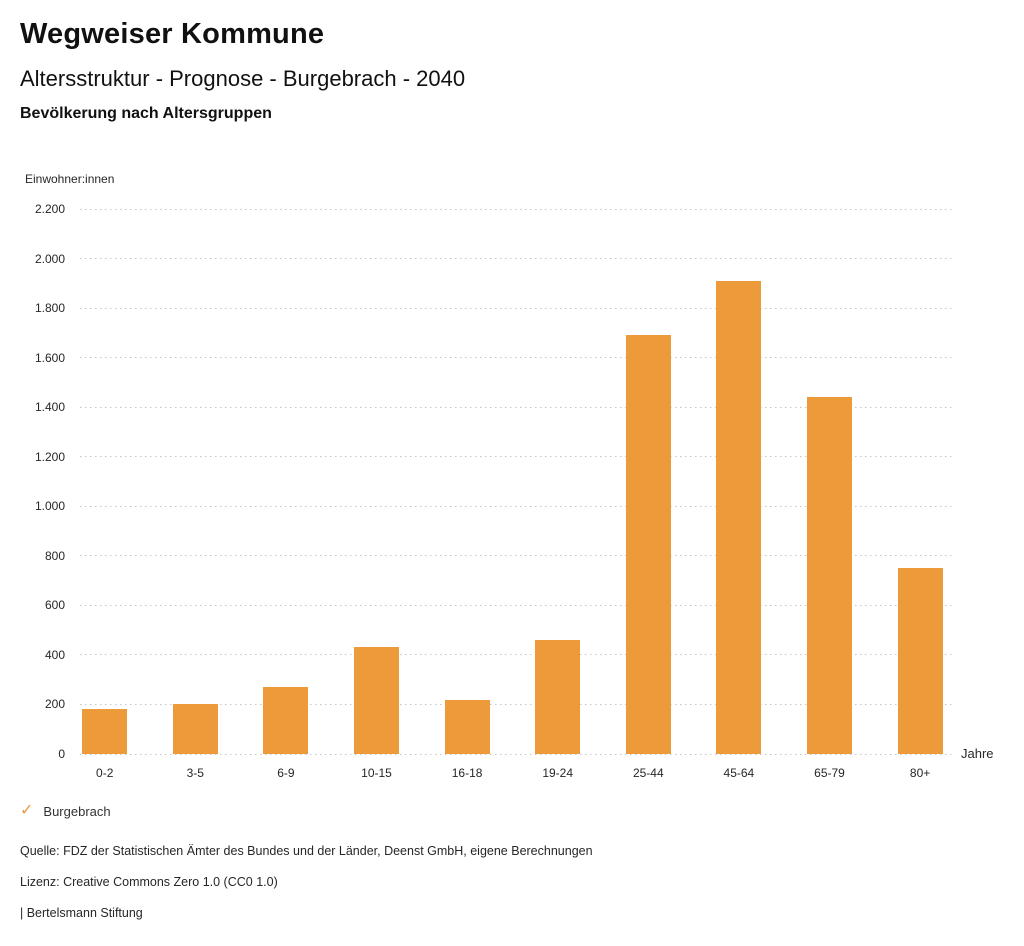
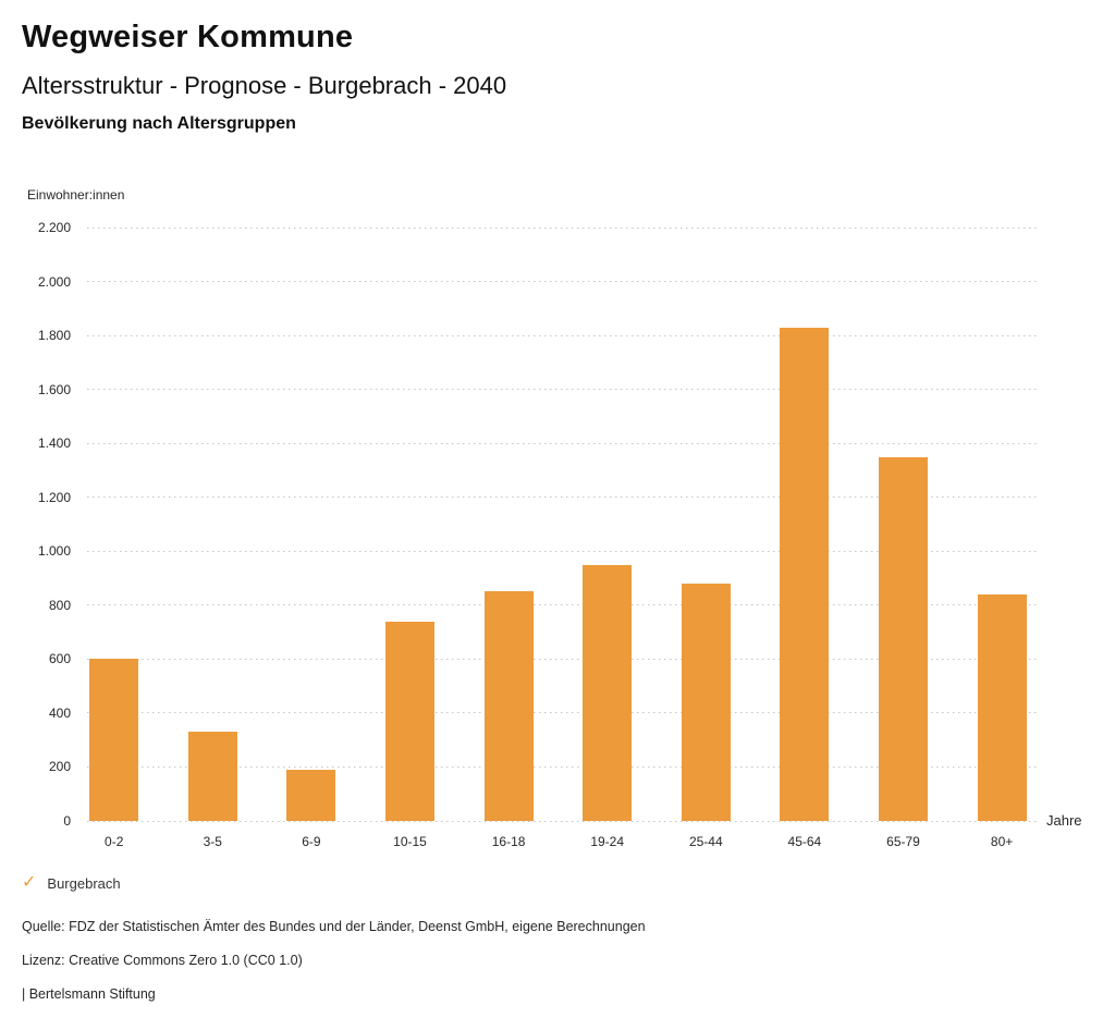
0-2: 180 -> 600
3-5: 200 -> 330
6-9: 270 -> 190
10-15: 430 -> 740
16-18: 220 -> 850
19-24: 460 -> 950
25-44: 1690 -> 880
45-64: 1910 -> 1830
65-79: 1440 -> 1350
80+: 750 -> 840
